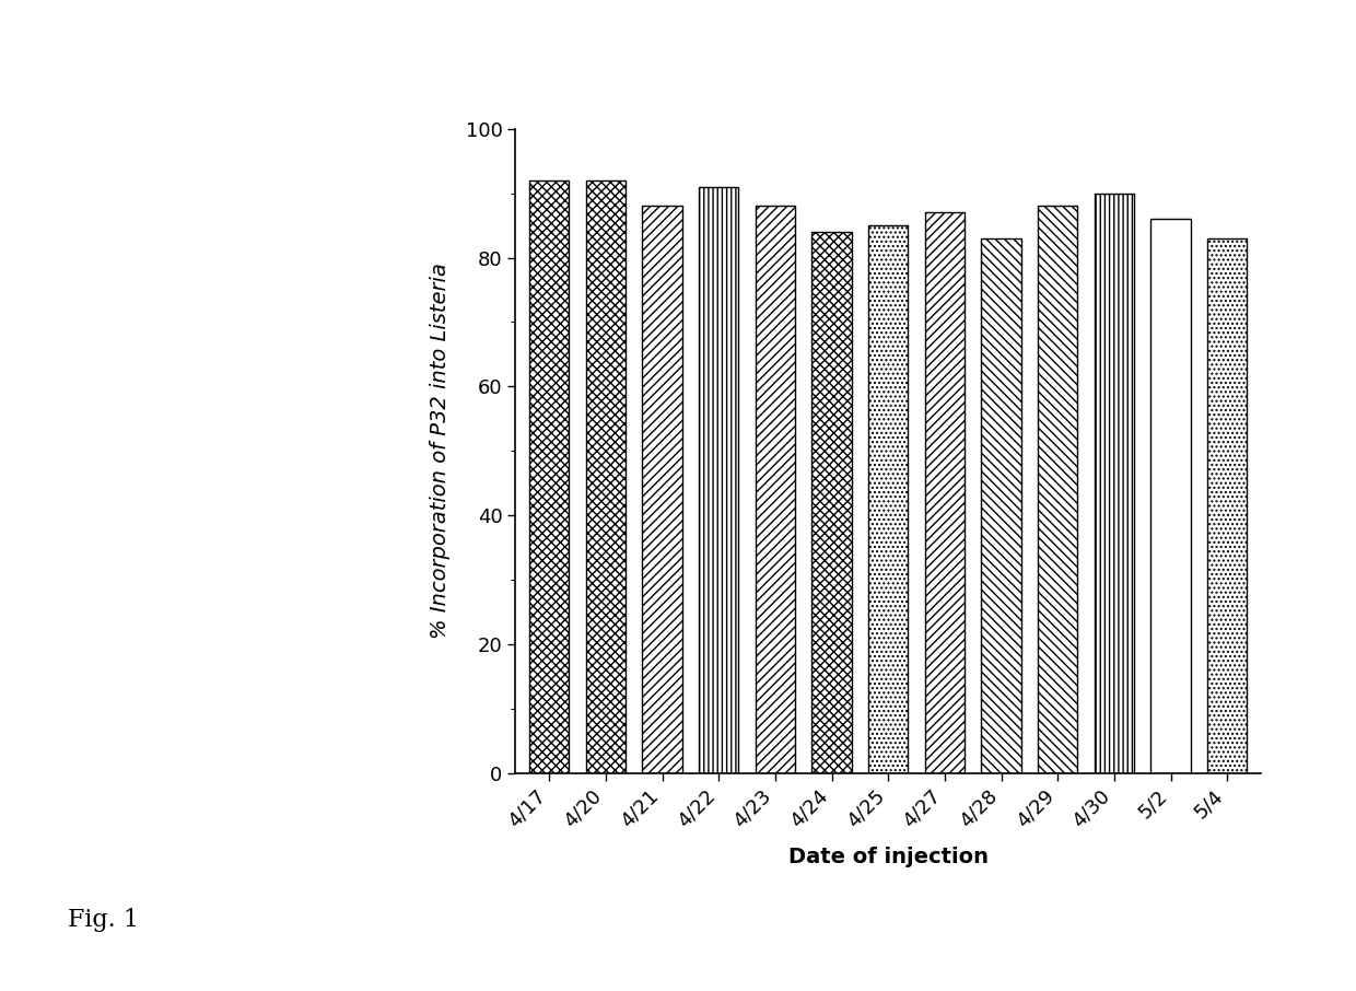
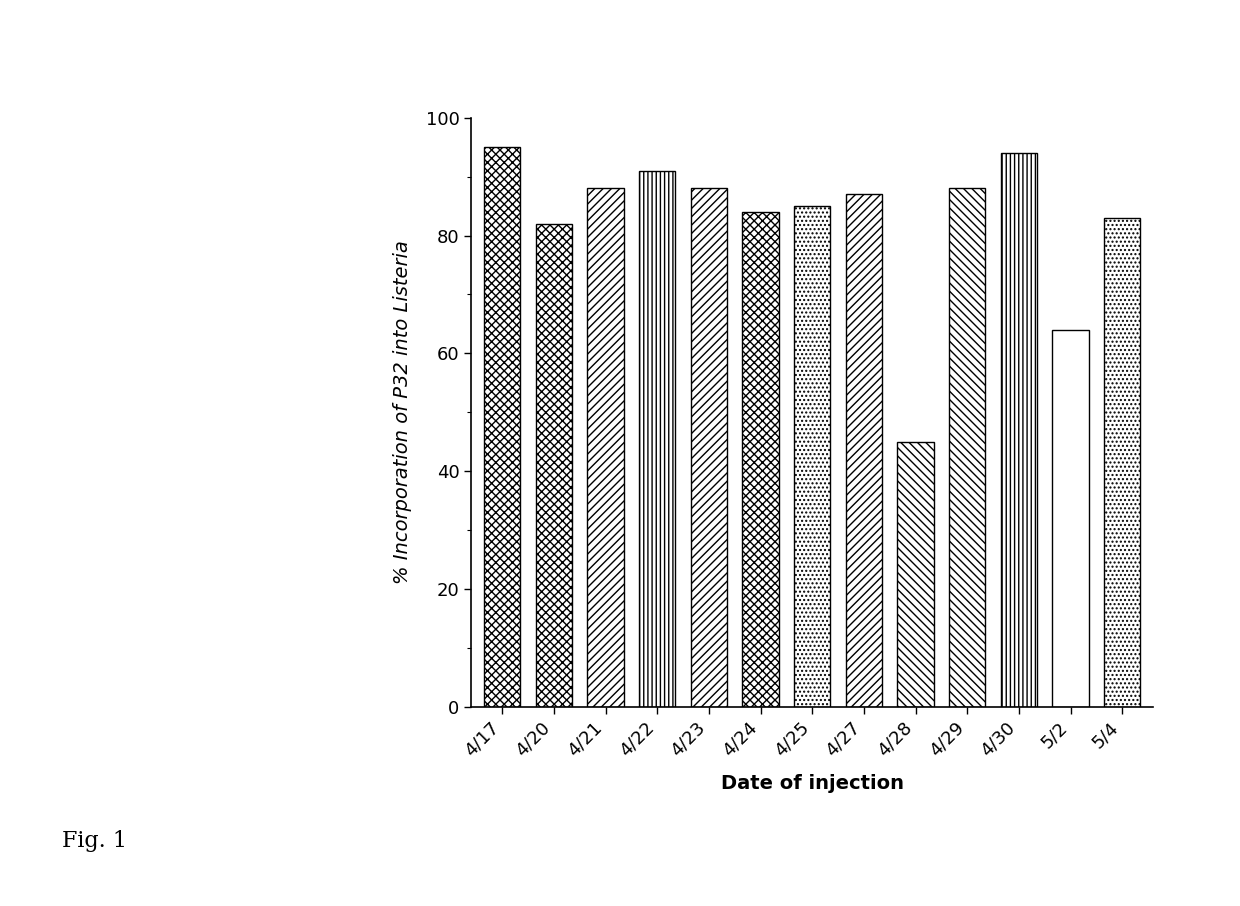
4/17: 92 -> 95
4/20: 92 -> 82
4/28: 83 -> 45
4/30: 90 -> 94
5/2: 86 -> 64
